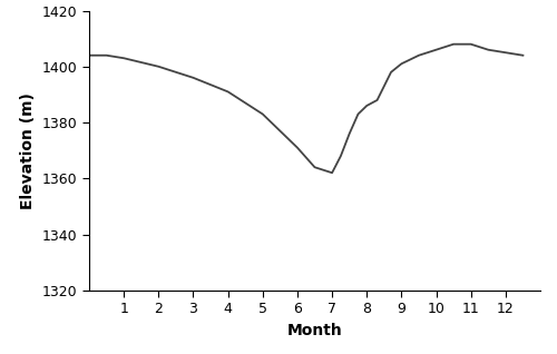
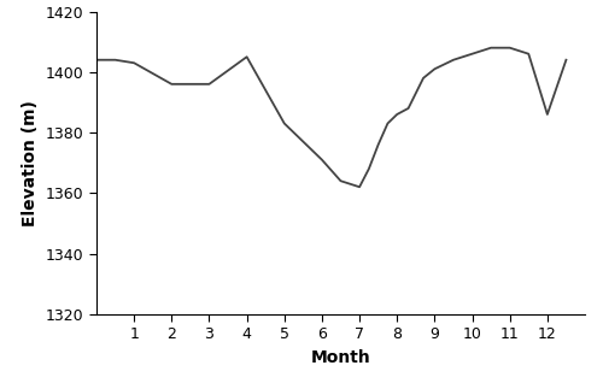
2: 1400 -> 1396
4: 1391 -> 1405
12: 1405 -> 1386
